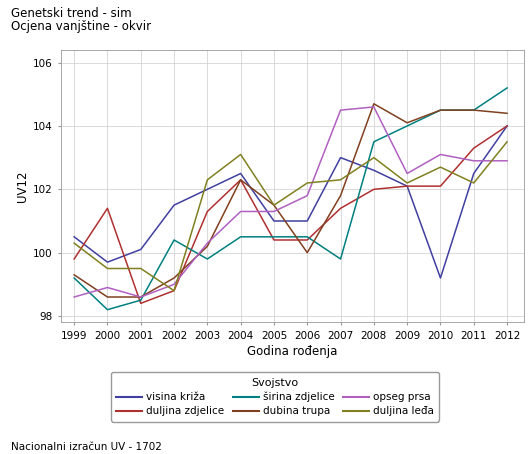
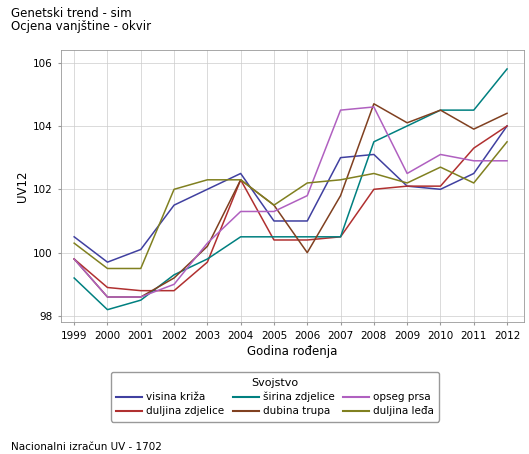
dubina trupa/1999: 99.3 -> 99.8
opseg prsa/1999: 98.6 -> 99.8
duljina zdjelice/2000: 101.4 -> 98.9
opseg prsa/2000: 98.9 -> 98.6
duljina zdjelice/2001: 98.4 -> 98.8
širina zdjelice/2002: 100.4 -> 99.3
duljina leđa/2002: 98.8 -> 102.0
duljina zdjelice/2003: 101.3 -> 99.7
duljina leđa/2004: 103.1 -> 102.3
duljina zdjelice/2007: 101.4 -> 100.5
širina zdjelice/2007: 99.8 -> 100.5
visina križa/2008: 102.6 -> 103.1
duljina leđa/2008: 103.0 -> 102.5
visina križa/2010: 99.2 -> 102.0
dubina trupa/2011: 104.5 -> 103.9
širina zdjelice/2012: 105.2 -> 105.8
